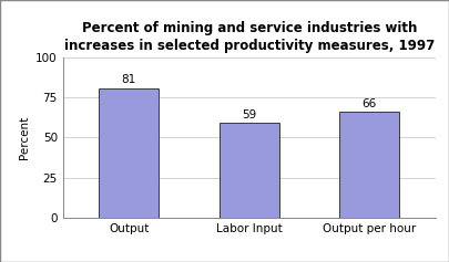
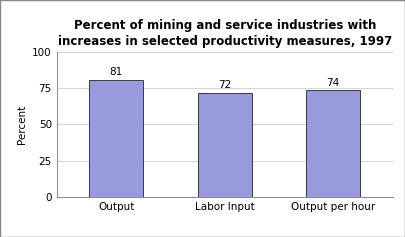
Labor Input: 59 -> 72
Output per hour: 66 -> 74
